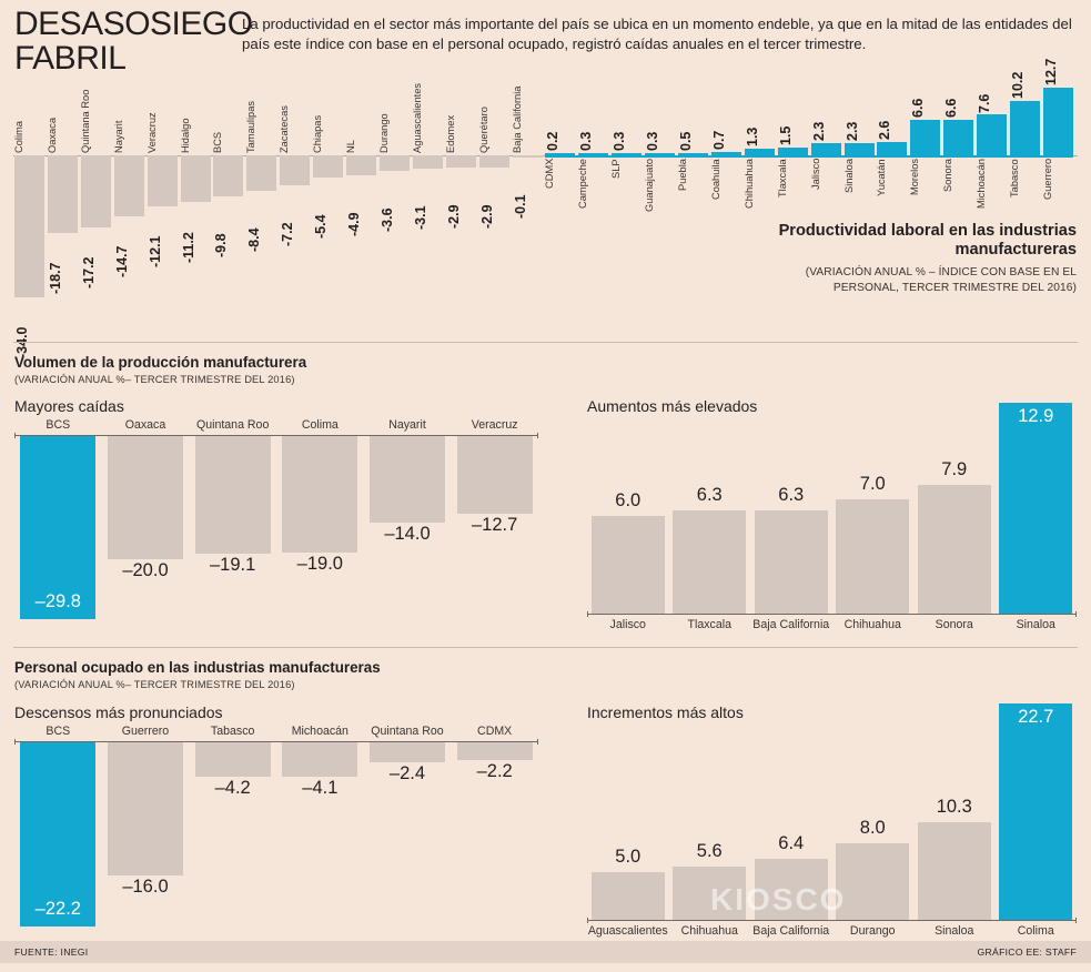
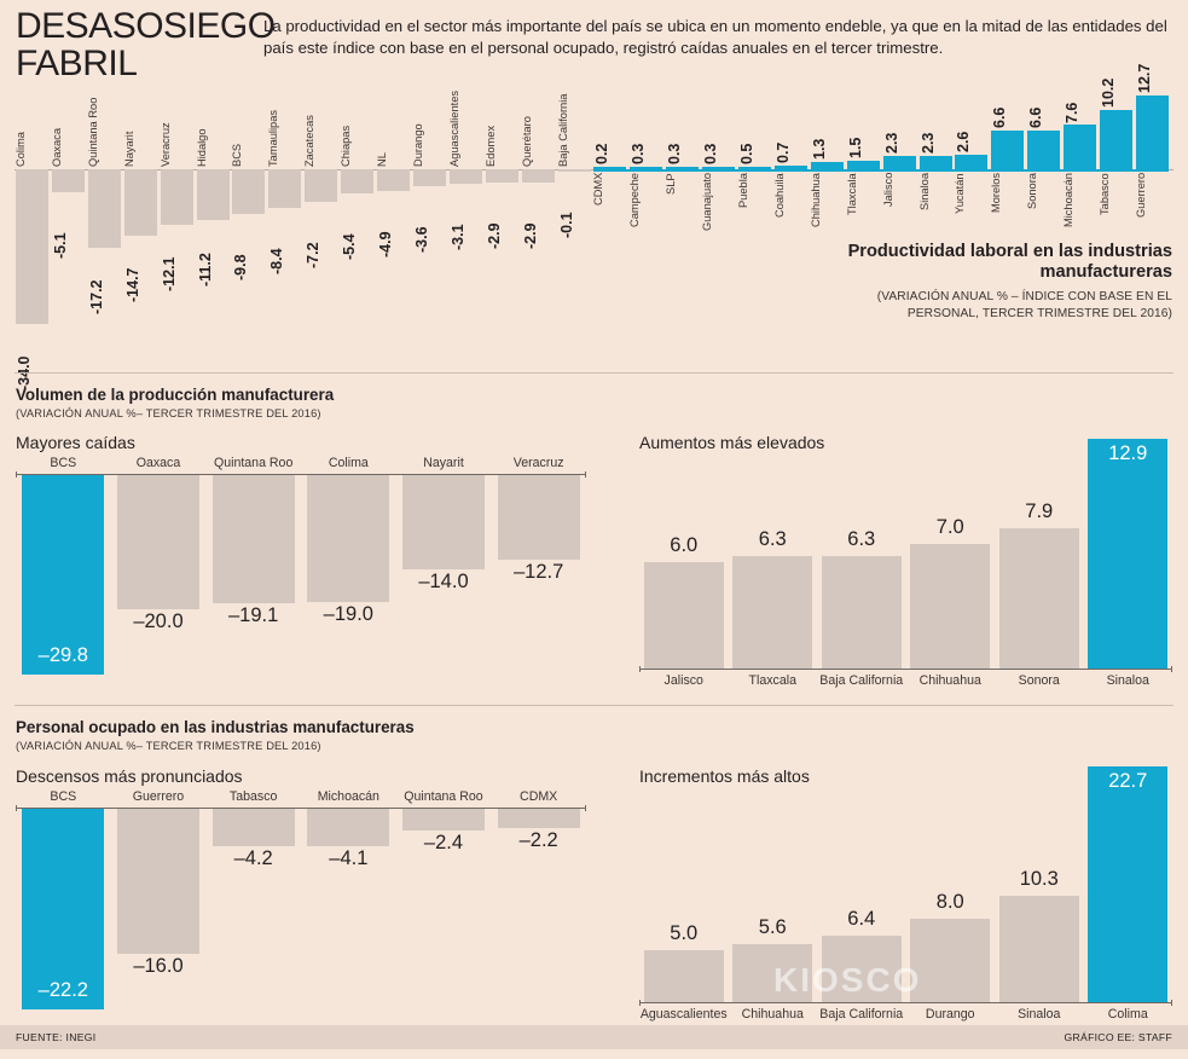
Productividad laboral en las industrias manufactureras/Oaxaca: -18.7 -> -5.1
